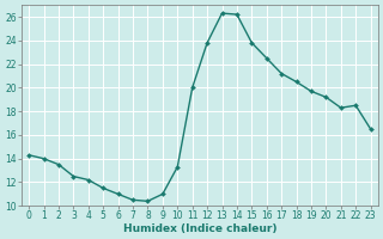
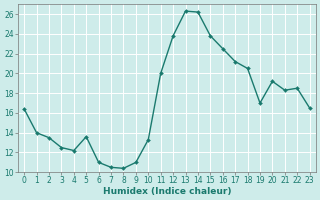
0: 14.3 -> 16.4
5: 11.5 -> 13.6
19: 19.7 -> 17.0
